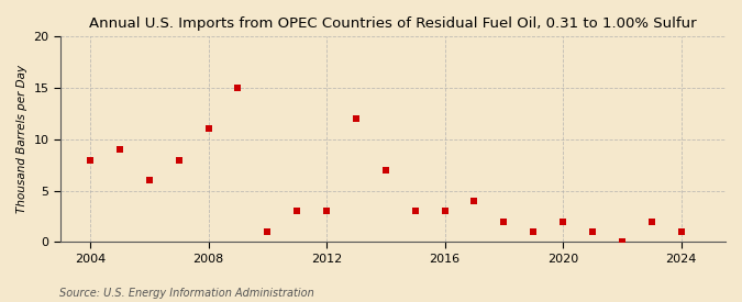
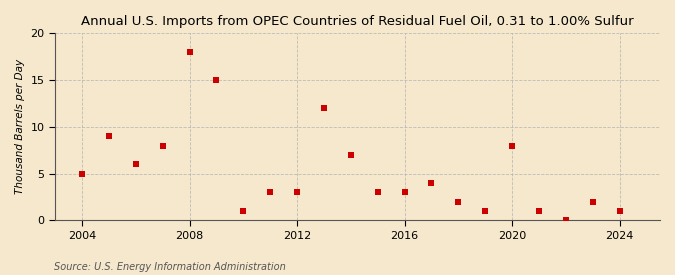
2004: 8 -> 5
2008: 11 -> 18
2020: 2 -> 8
